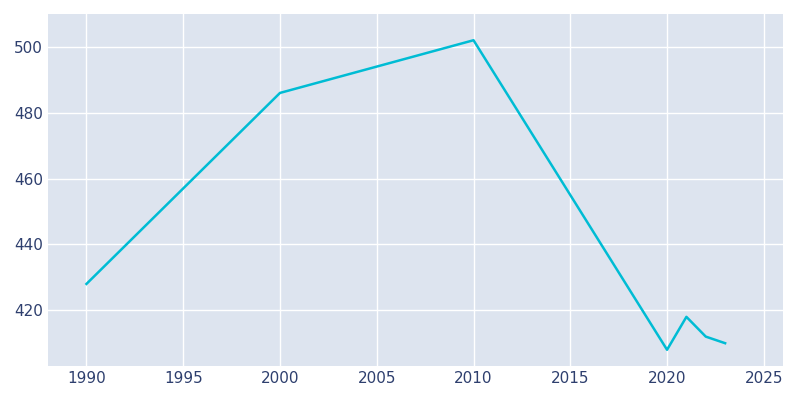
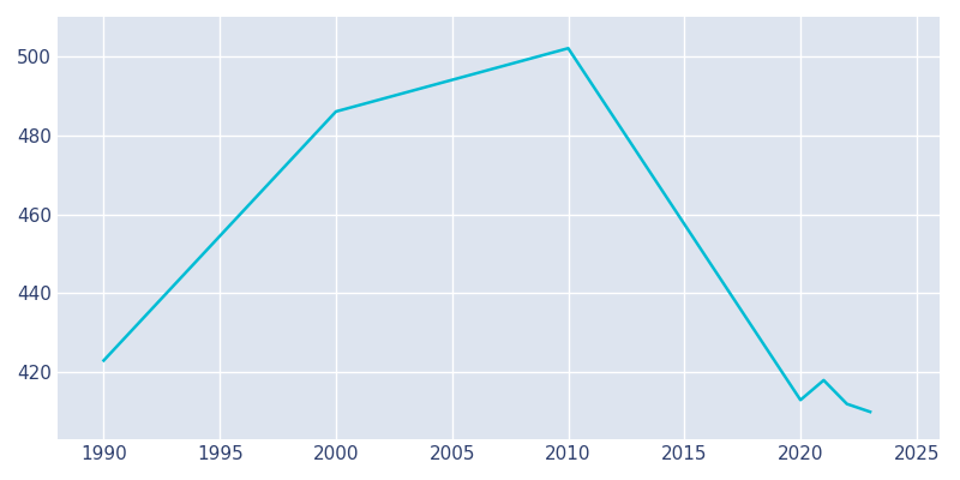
1990: 428 -> 423
2020: 408 -> 413
